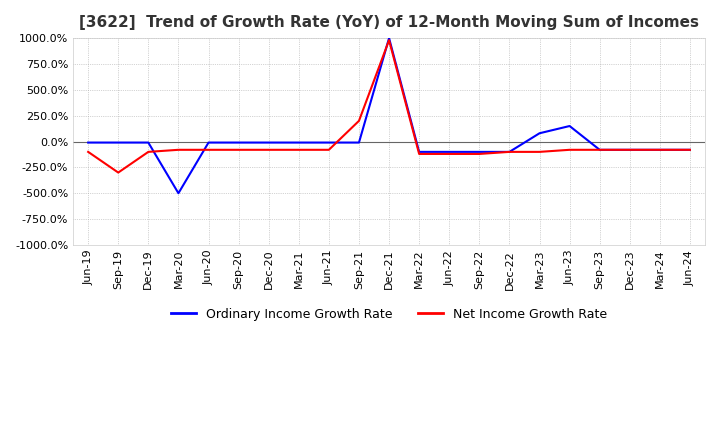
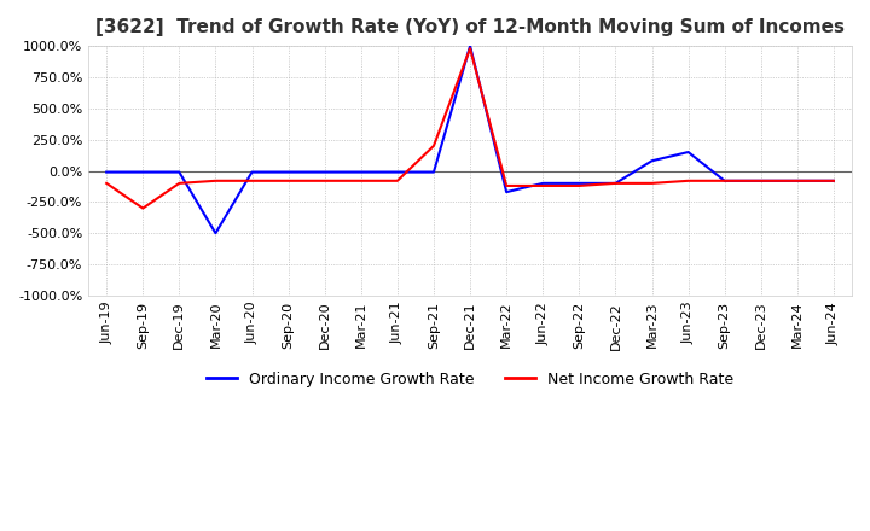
Ordinary Income Growth Rate/Mar-22: -100% -> -170%
